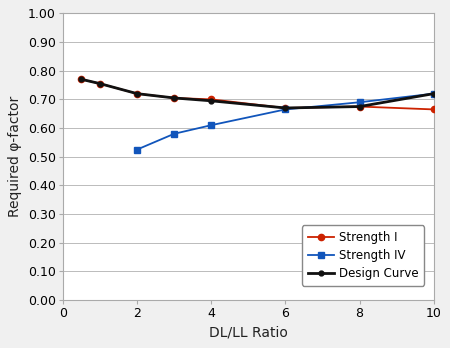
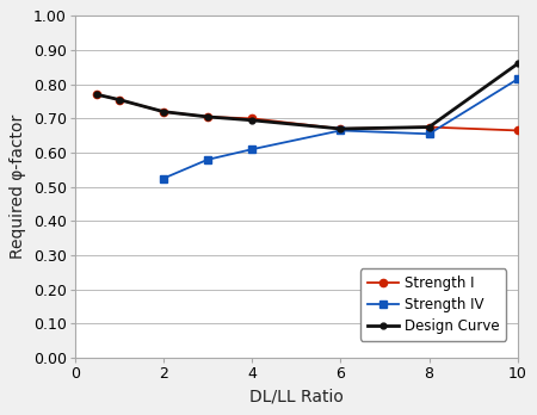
Strength IV/8: 0.690 -> 0.655
Strength IV/10: 0.720 -> 0.815
Design Curve/10: 0.720 -> 0.860
